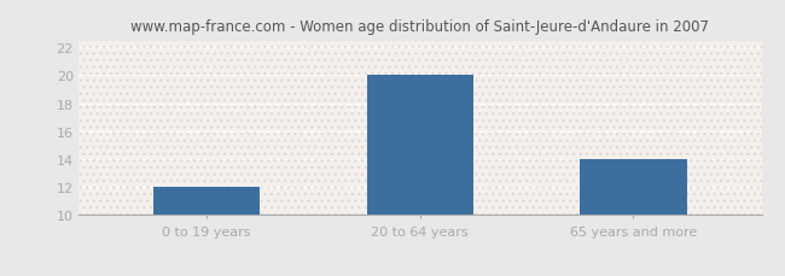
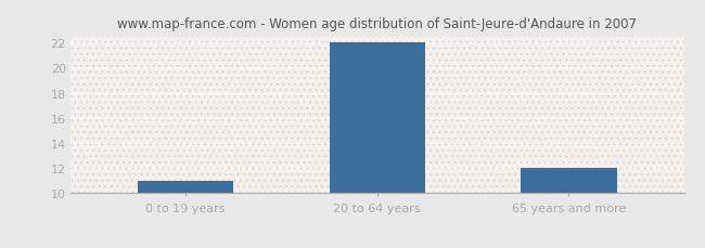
0 to 19 years: 12 -> 11
20 to 64 years: 20 -> 22
65 years and more: 14 -> 12
